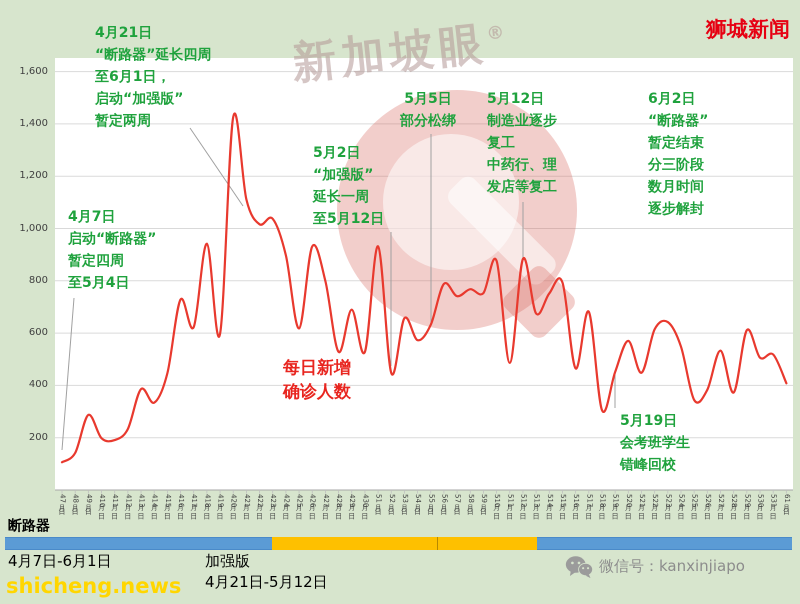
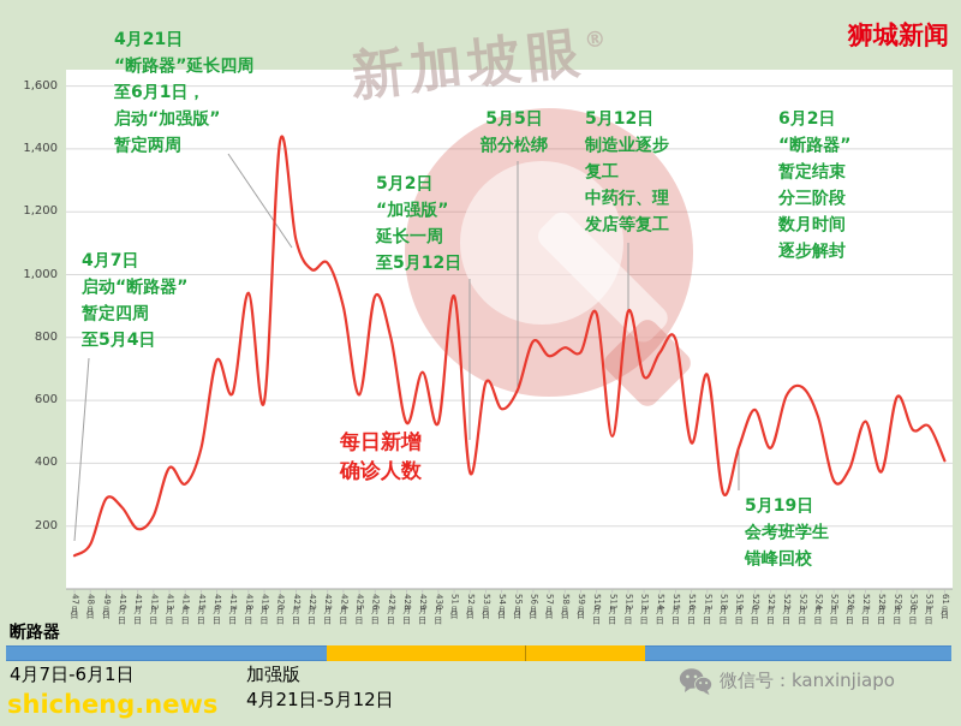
4月10日: 200 -> 260
5月2日: 450 -> 370
